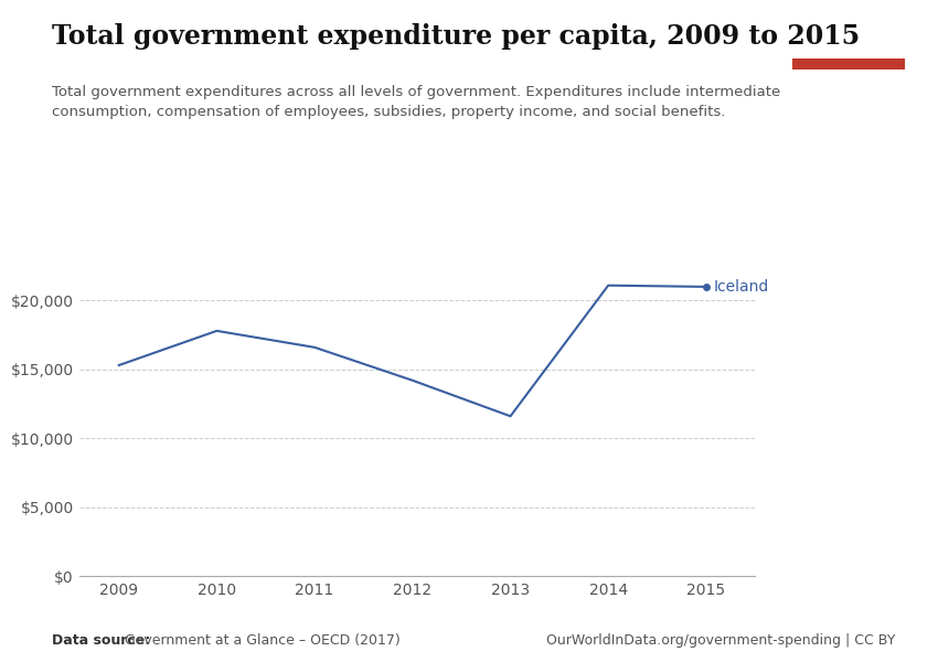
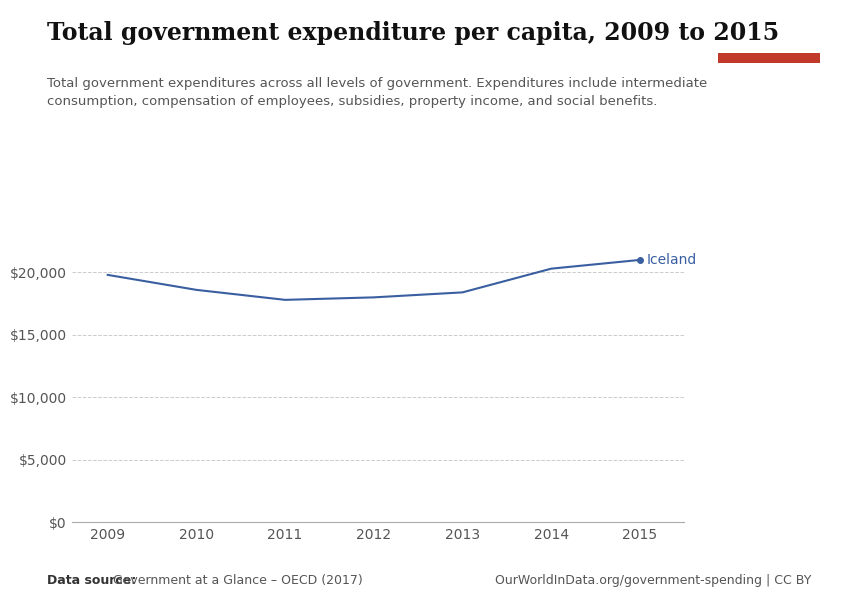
2009: $15,300 -> $19,800
2010: $17,800 -> $18,600
2011: $16,600 -> $17,800
2012: $14,200 -> $18,000
2013: $11,600 -> $18,400
2014: $21,100 -> $20,300
